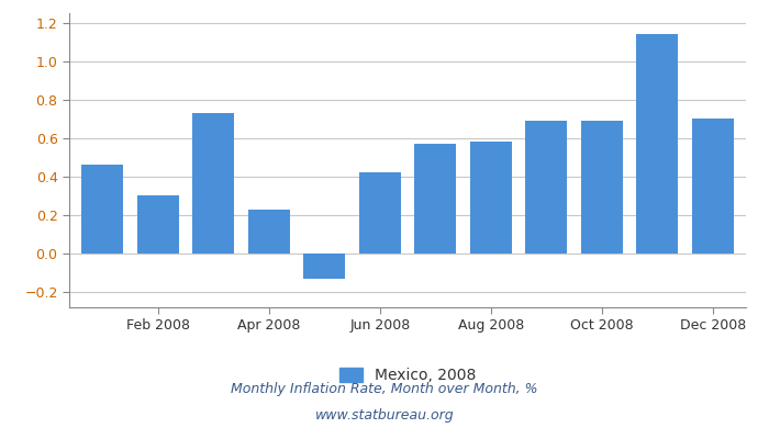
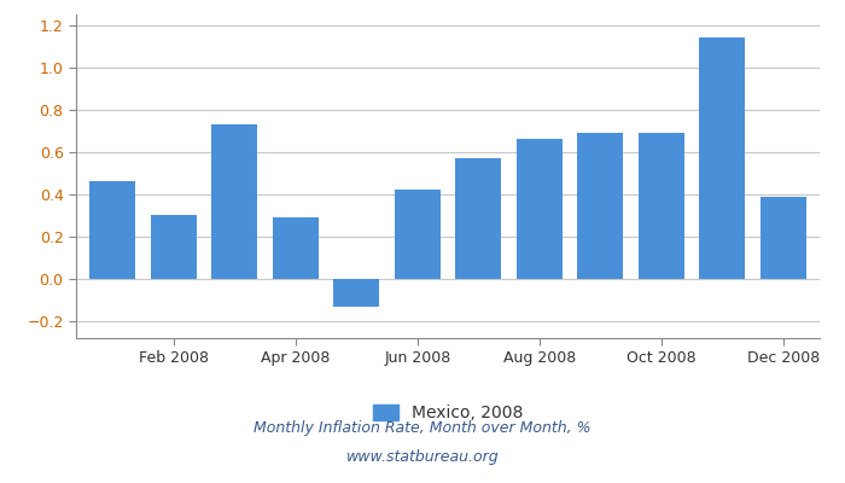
Apr 2008: 0.23 -> 0.29
Aug 2008: 0.58 -> 0.66
Dec 2008: 0.70 -> 0.39
